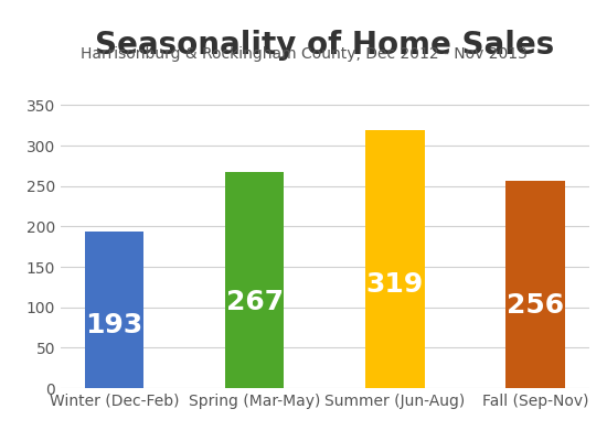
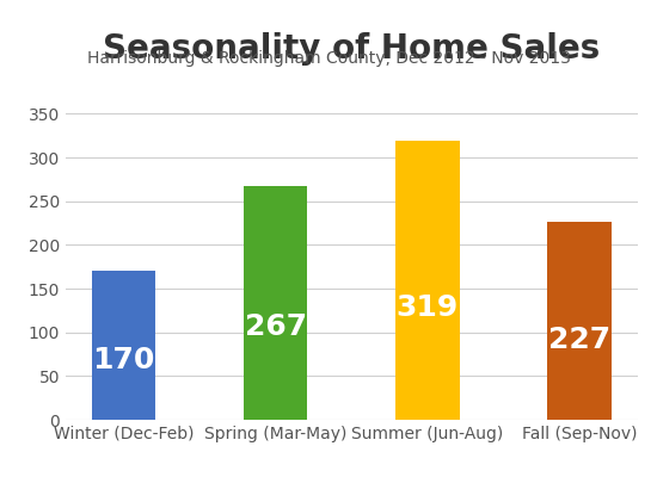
Winter (Dec-Feb): 193 -> 170
Fall (Sep-Nov): 256 -> 227
